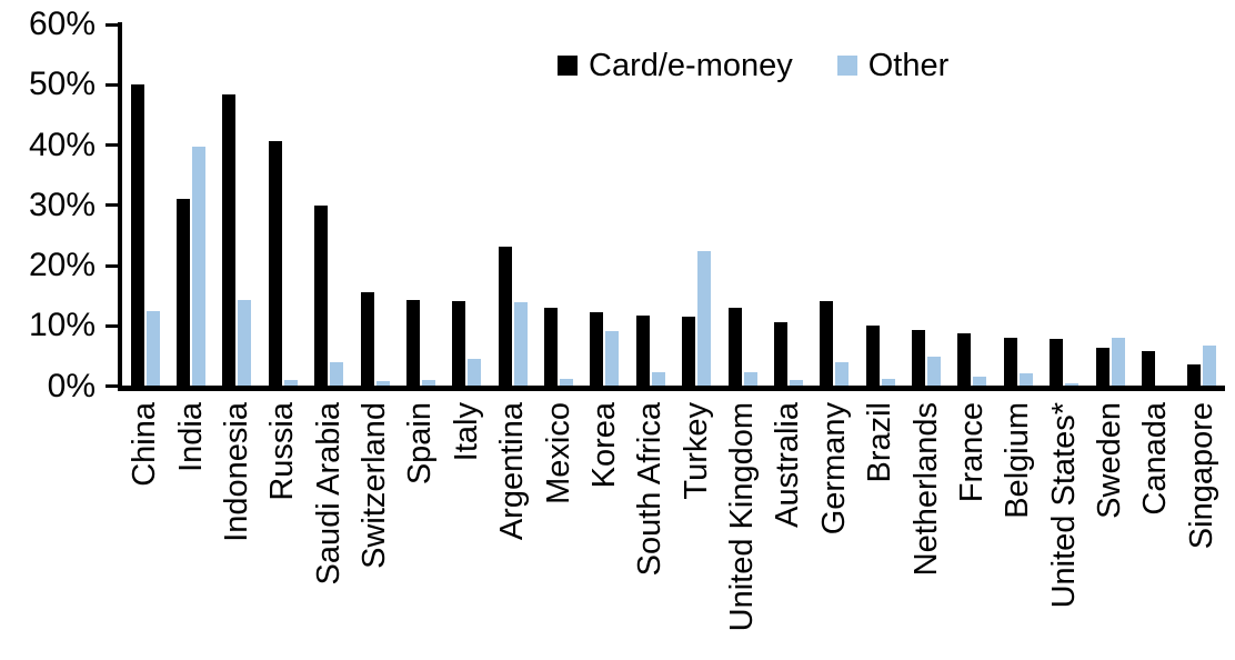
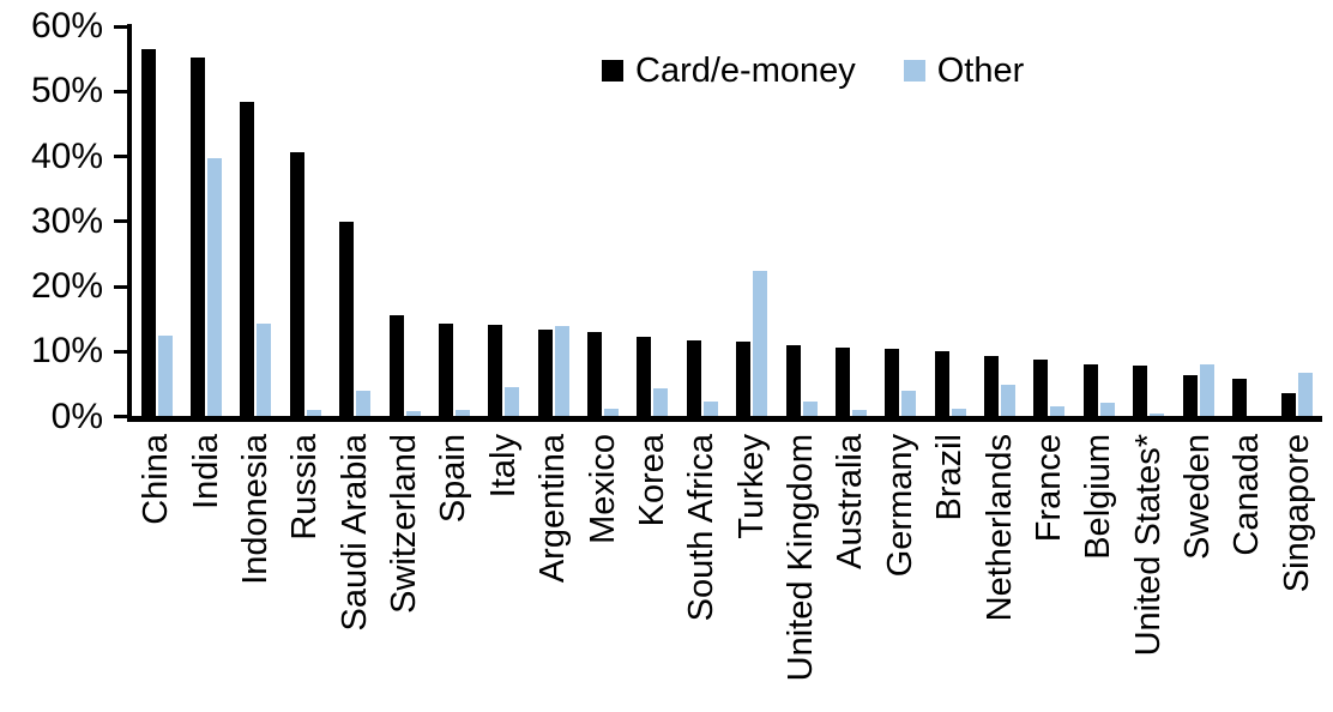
Card/e-money/China: 50% -> 56%
Card/e-money/India: 31% -> 55%
Card/e-money/Argentina: 23% -> 13%
Other/Korea: 9% -> 4%
Card/e-money/United Kingdom: 13% -> 11%
Card/e-money/Germany: 14% -> 10%
